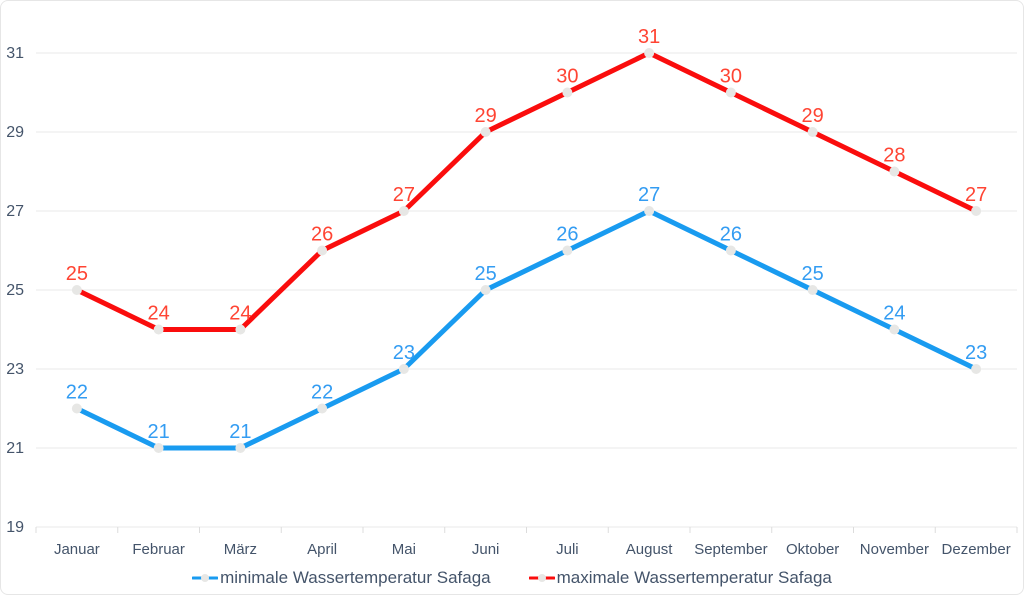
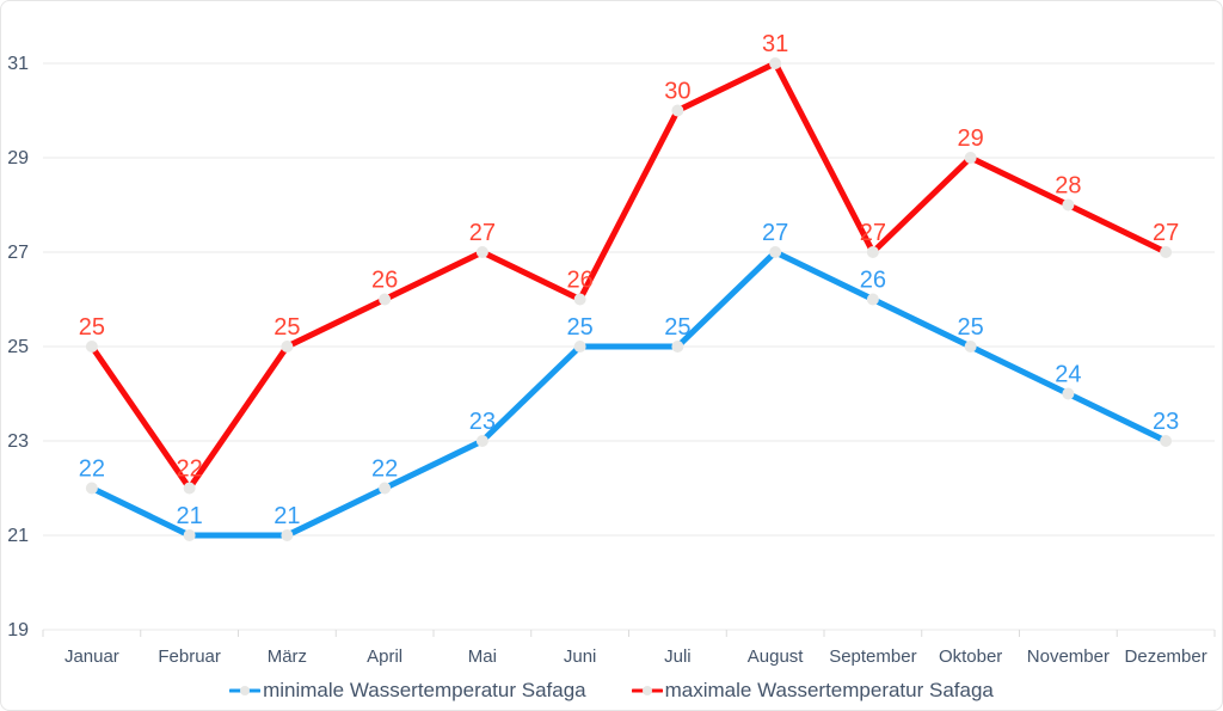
maximale Wassertemperatur Safaga/Februar: 24 -> 22
maximale Wassertemperatur Safaga/März: 24 -> 25
maximale Wassertemperatur Safaga/Juni: 29 -> 26
minimale Wassertemperatur Safaga/Juli: 26 -> 25
maximale Wassertemperatur Safaga/September: 30 -> 27
